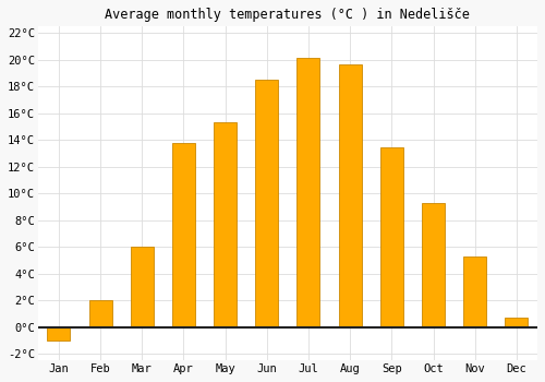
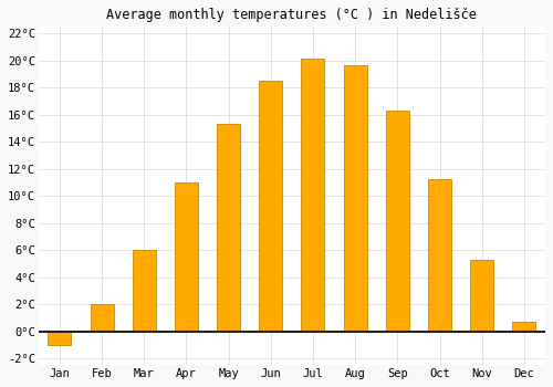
Apr: 13.8°C -> 11.0°C
Sep: 13.4°C -> 16.3°C
Oct: 9.3°C -> 11.2°C
